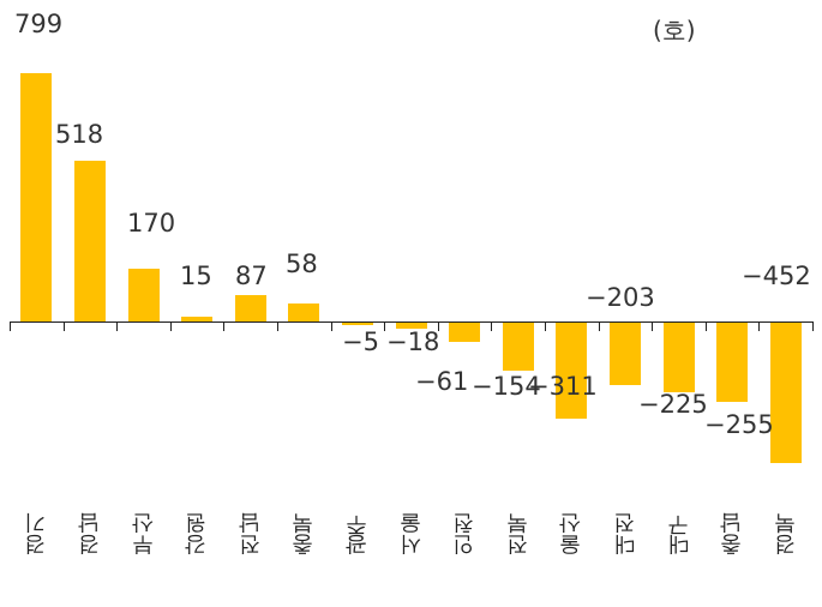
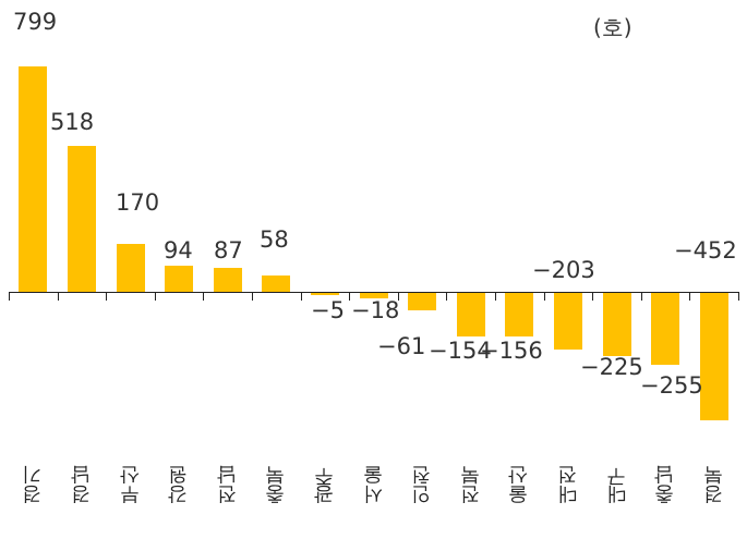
강원: 15 -> 94
울산: −311 -> −156
